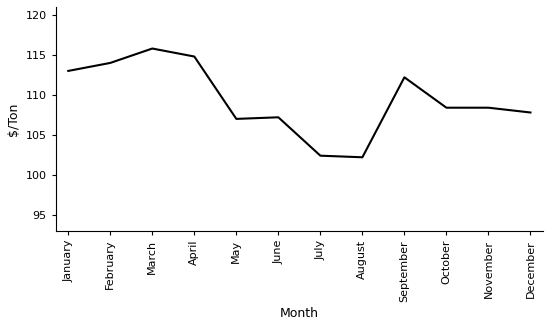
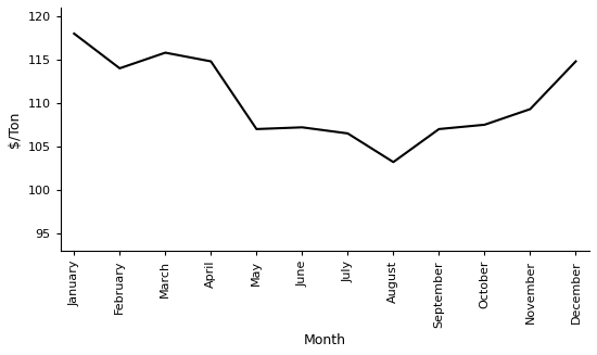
January: 113.0 -> 118.0
July: 102.4 -> 106.5
August: 102.2 -> 103.2
September: 112.2 -> 107.0
October: 108.4 -> 107.5
November: 108.4 -> 109.3
December: 107.8 -> 114.8
